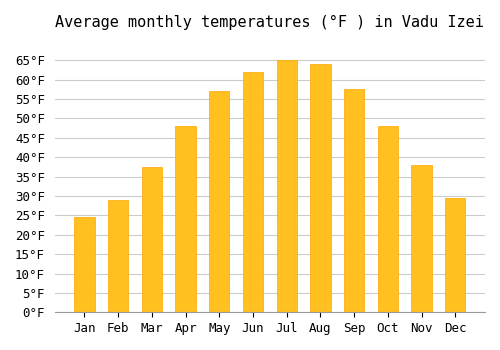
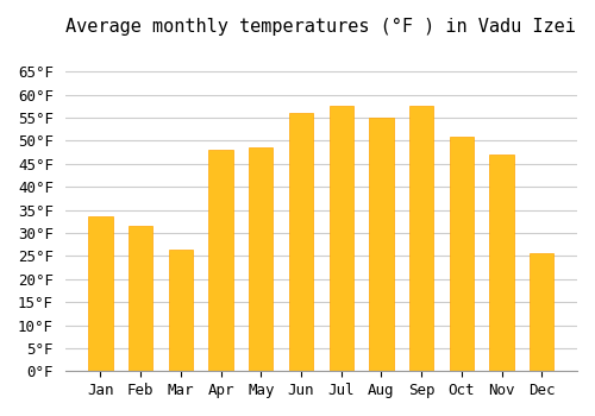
Jan: 24.5°F -> 33.5°F
Feb: 29.0°F -> 31.5°F
Mar: 37.5°F -> 26.5°F
May: 57.0°F -> 48.5°F
Jun: 62.0°F -> 56.0°F
Jul: 65.0°F -> 57.5°F
Aug: 64.0°F -> 55.0°F
Oct: 48.0°F -> 51.0°F
Nov: 38.0°F -> 47.0°F
Dec: 29.5°F -> 25.5°F
